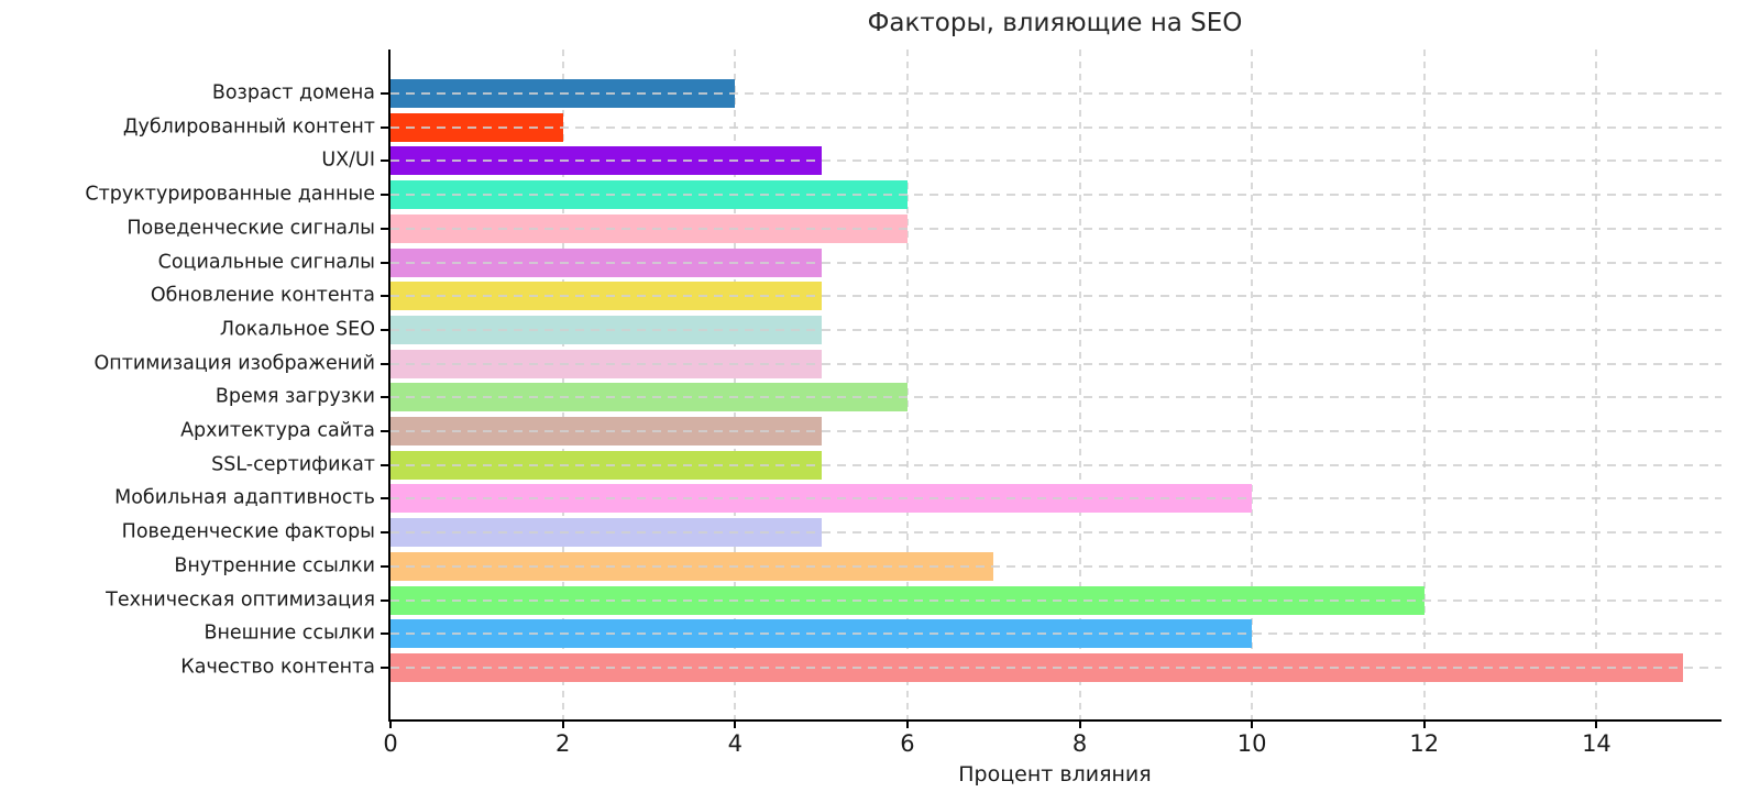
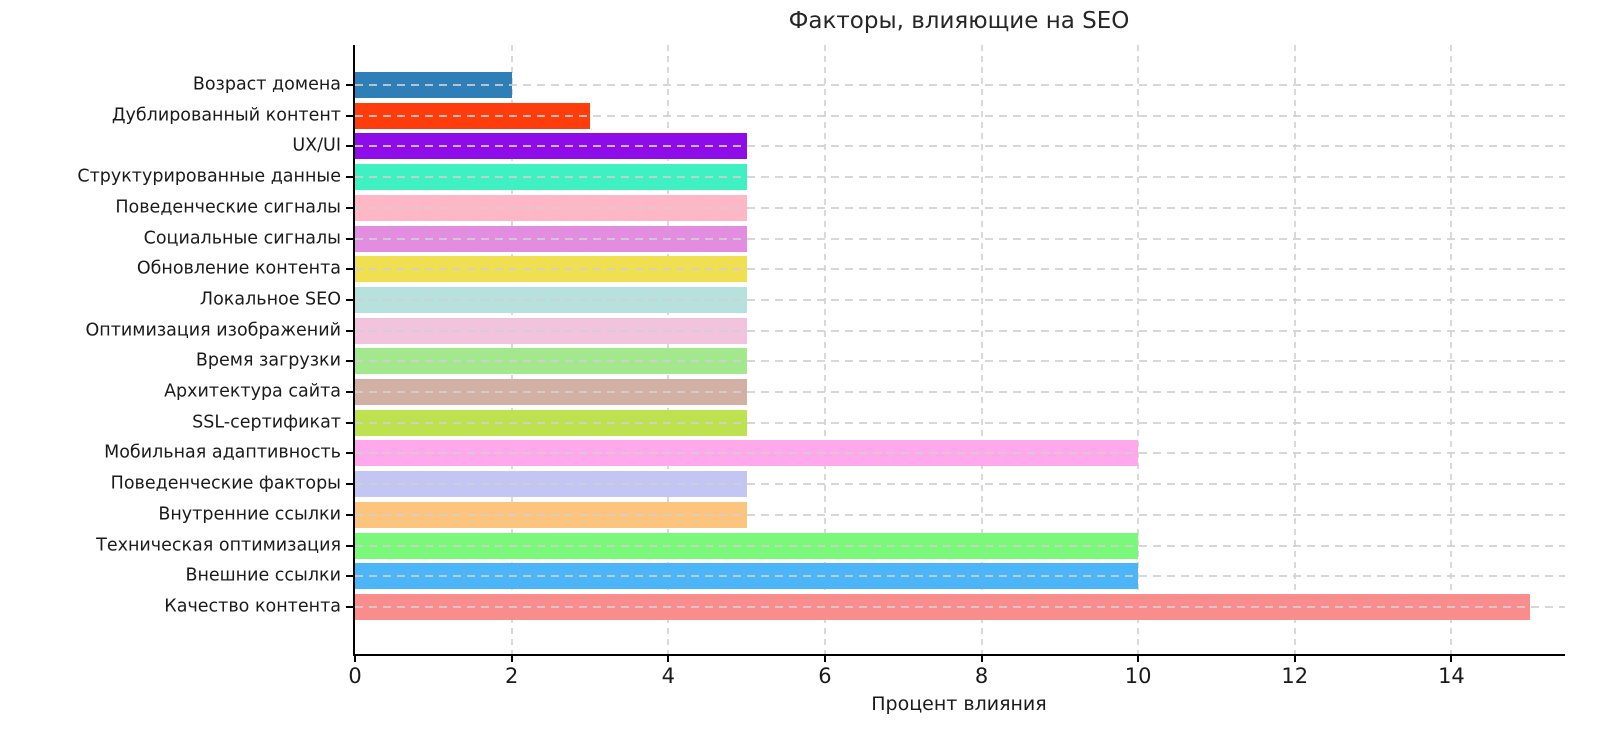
Возраст домена: 4 -> 2
Дублированный контент: 2 -> 3
Структурированные данные: 6 -> 5
Поведенческие сигналы: 6 -> 5
Время загрузки: 6 -> 5
Внутренние ссылки: 7 -> 5
Техническая оптимизация: 12 -> 10
